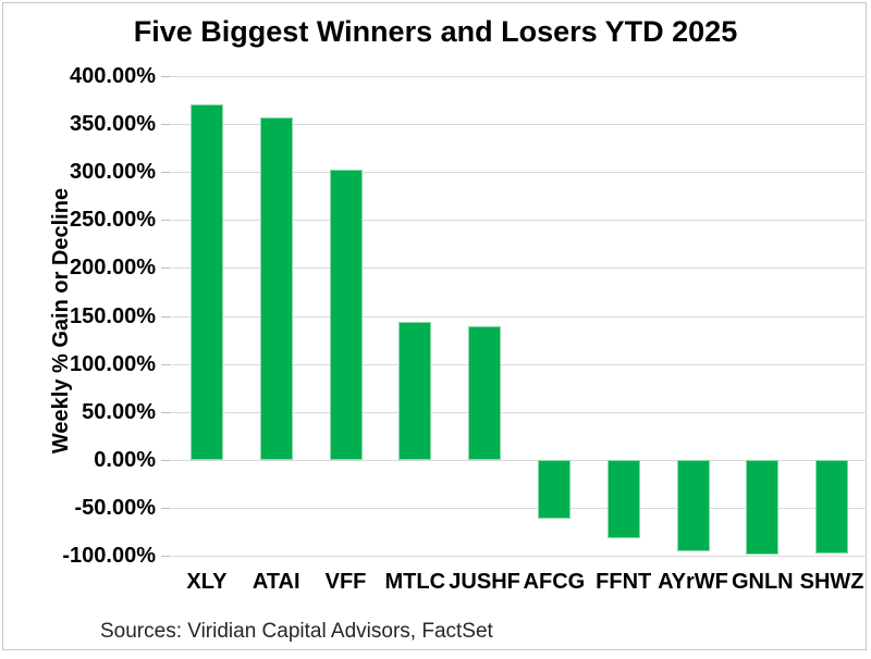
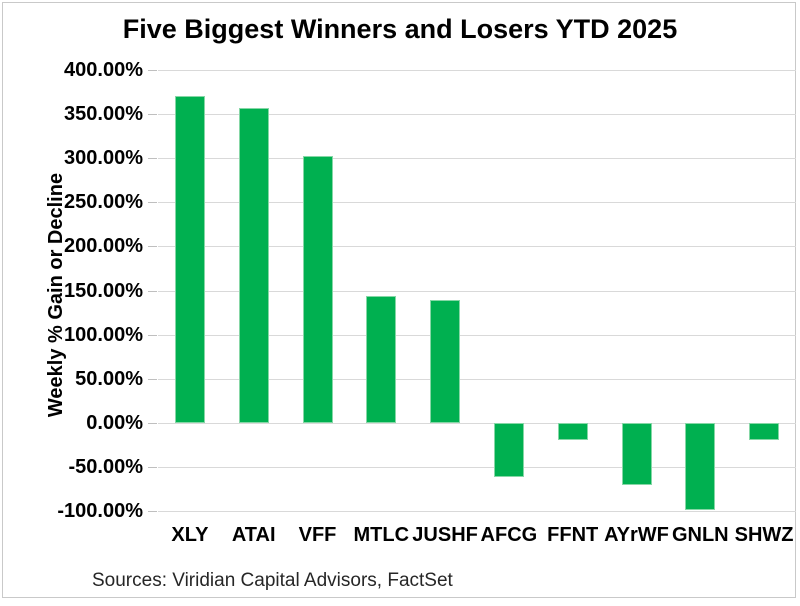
FFNT: -80% -> -20%
AYrWF: -100% -> -70%
SHWZ: -100% -> -20%
